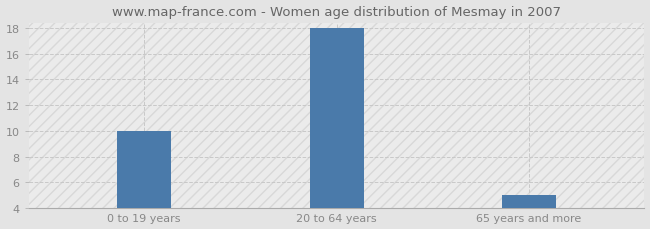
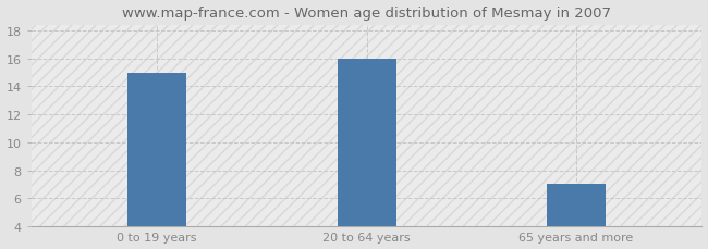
0 to 19 years: 10 -> 15
20 to 64 years: 18 -> 16
65 years and more: 5 -> 7
